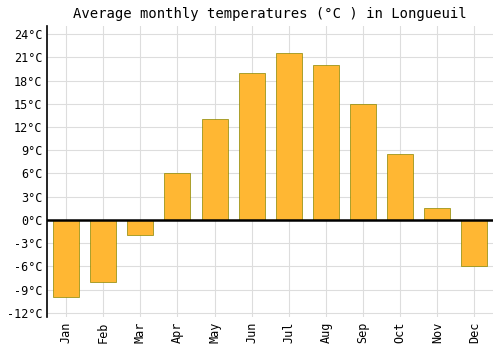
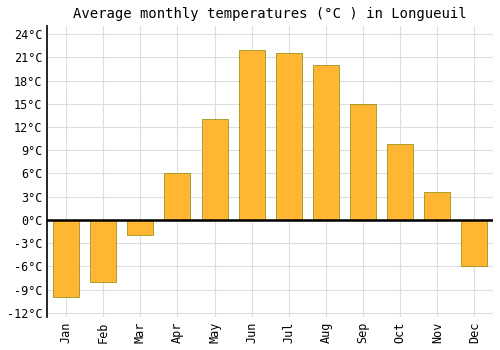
Jun: 19.0°C -> 22.0°C
Oct: 8.5°C -> 9.8°C
Nov: 1.5°C -> 3.6°C
